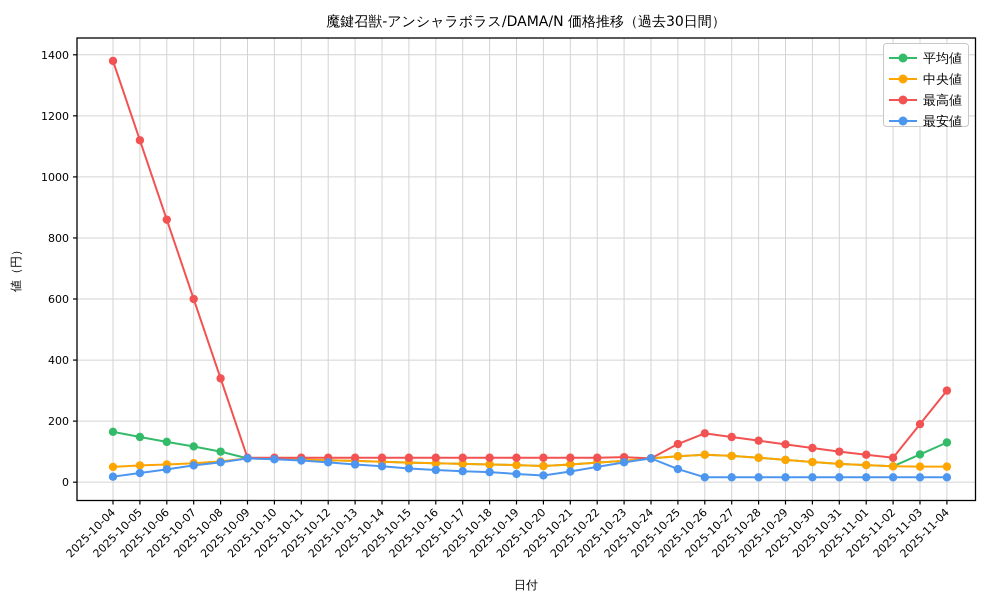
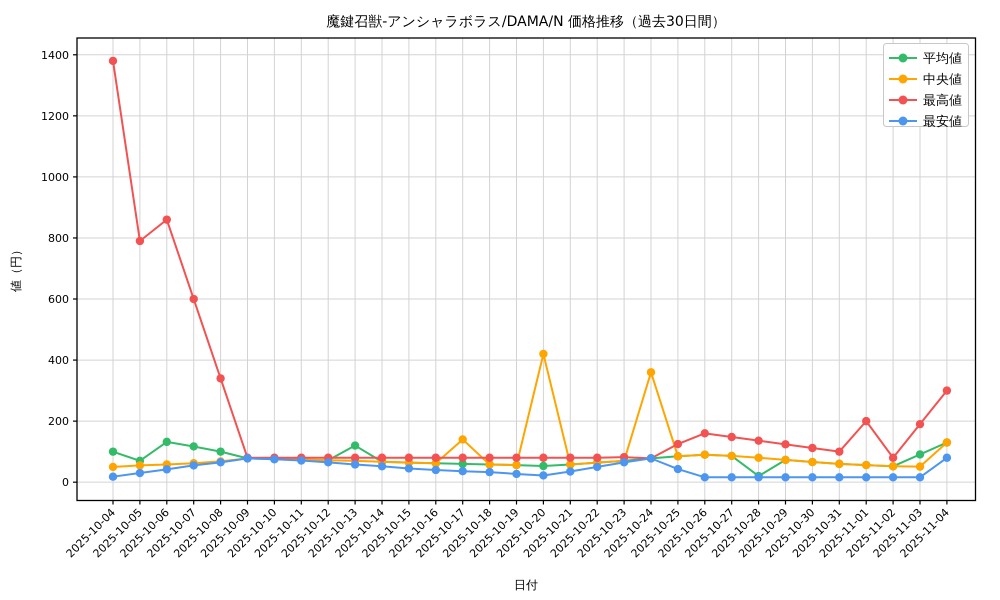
平均値/2025-10-04: 160 -> 100
平均値/2025-10-05: 150 -> 70
最高値/2025-10-05: 1120 -> 790
平均値/2025-10-13: 70 -> 120
中央値/2025-10-17: 60 -> 140
中央値/2025-10-20: 50 -> 420
中央値/2025-10-24: 80 -> 360
平均値/2025-10-28: 80 -> 20
最高値/2025-11-01: 90 -> 200
中央値/2025-11-04: 50 -> 130
最安値/2025-11-04: 20 -> 80
